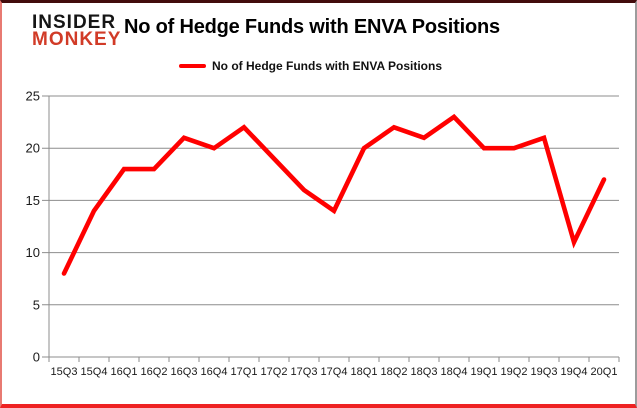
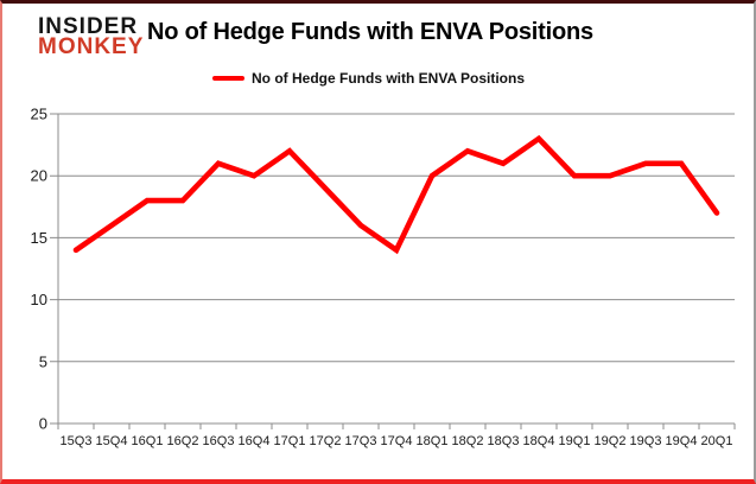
15Q3: 8 -> 14
15Q4: 14 -> 16
19Q4: 11 -> 21
